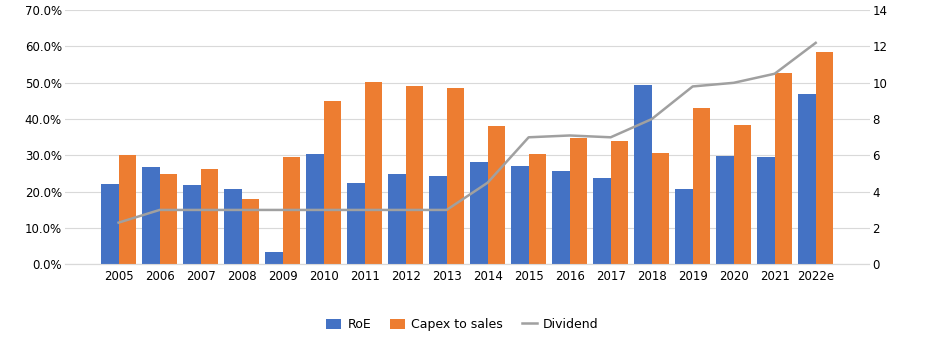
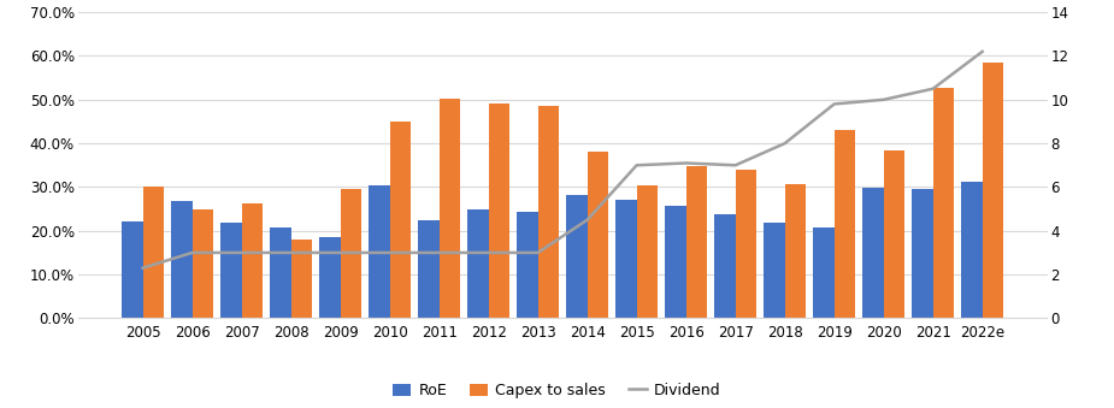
RoE/2009: 3.5% -> 18.5%
RoE/2018: 49.5% -> 21.8%
RoE/2022e: 47.0% -> 31.2%
